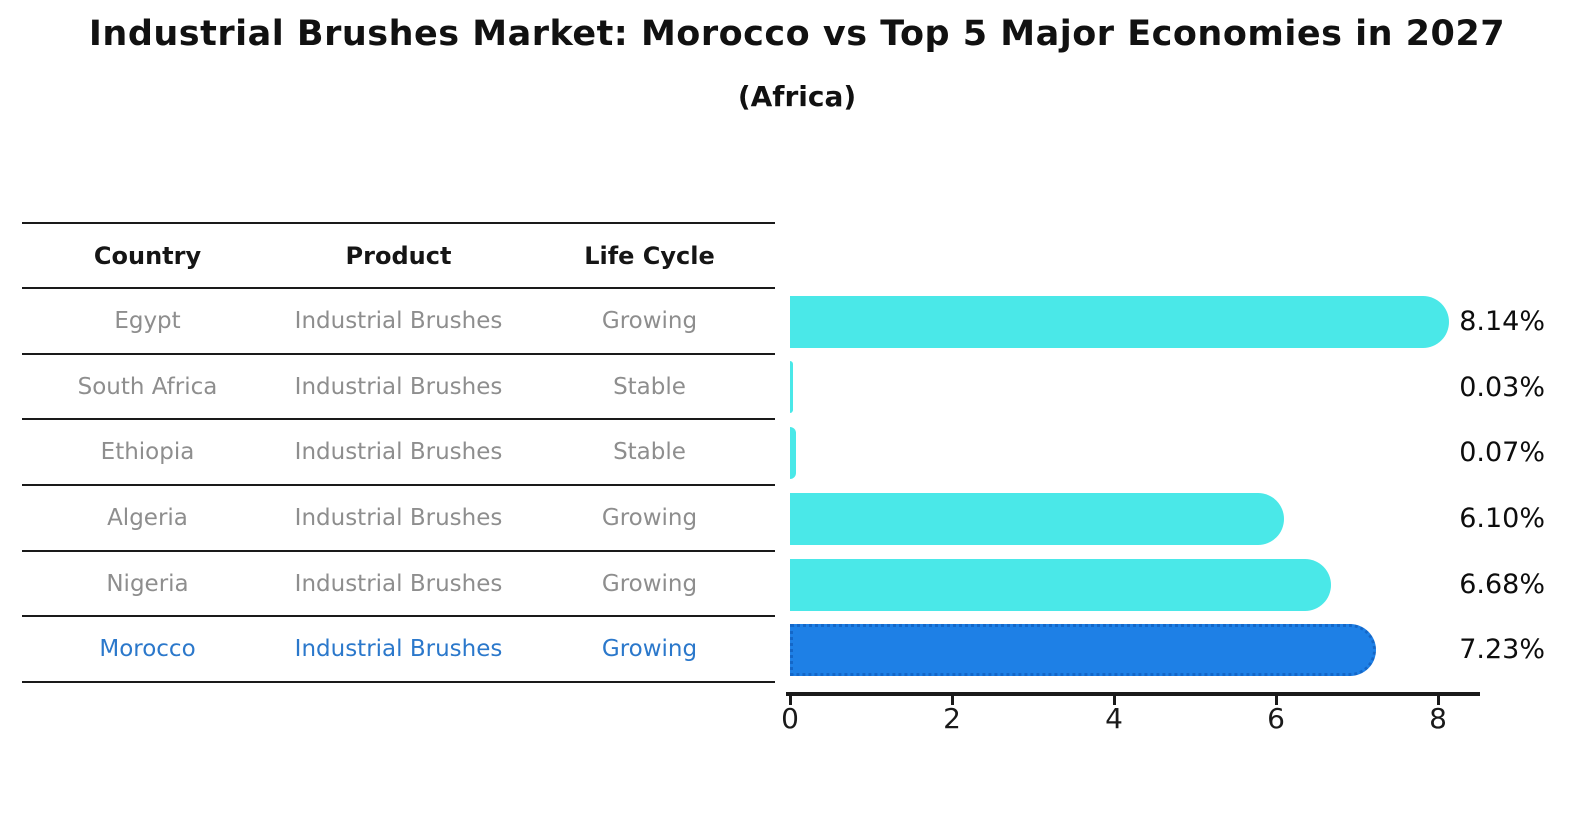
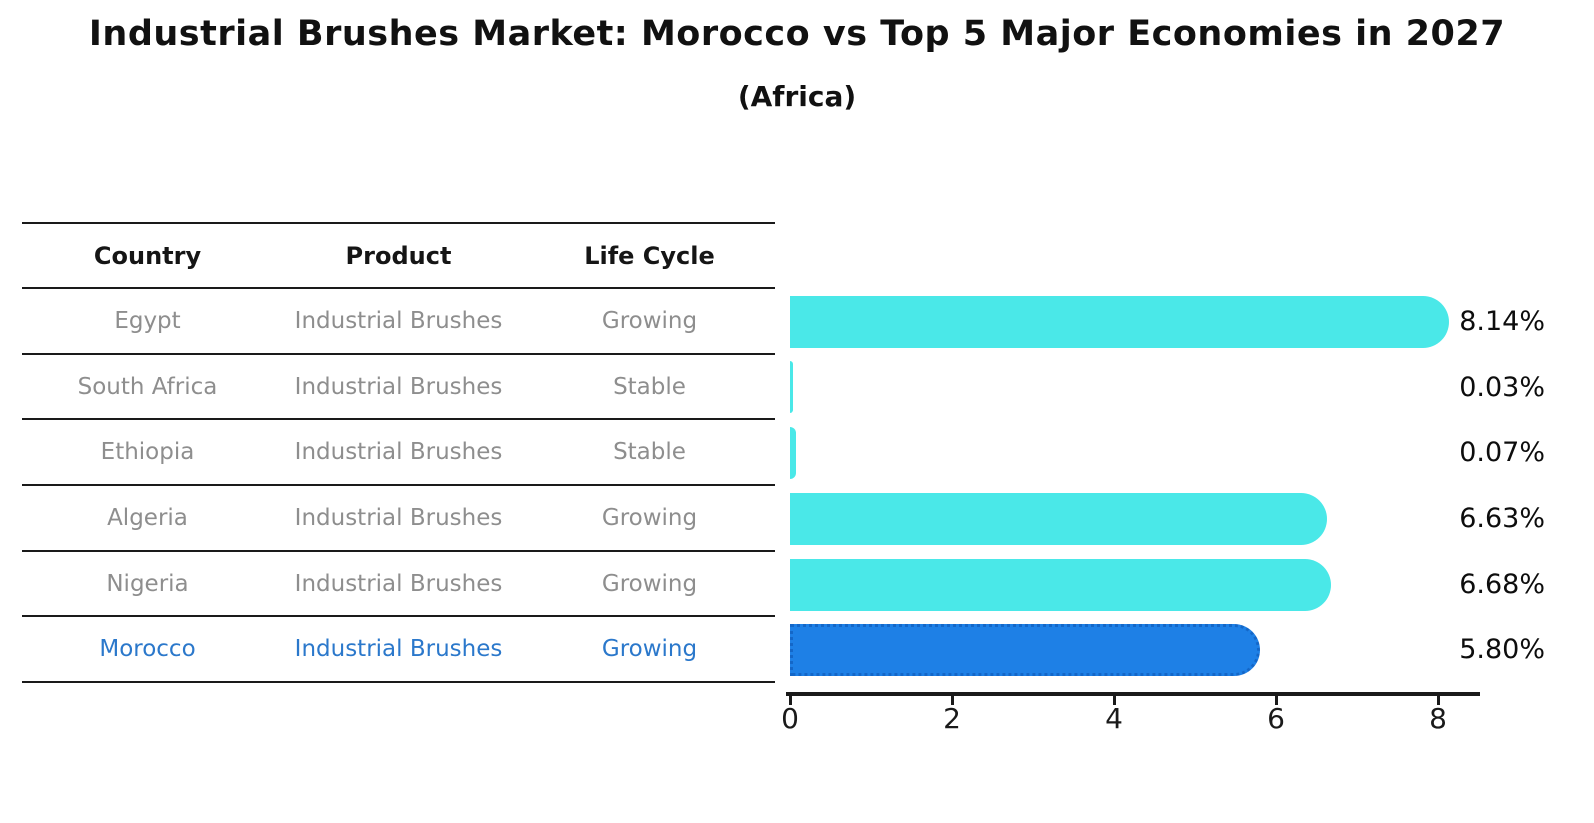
Algeria: 6.10% -> 6.63%
Morocco: 7.23% -> 5.80%
